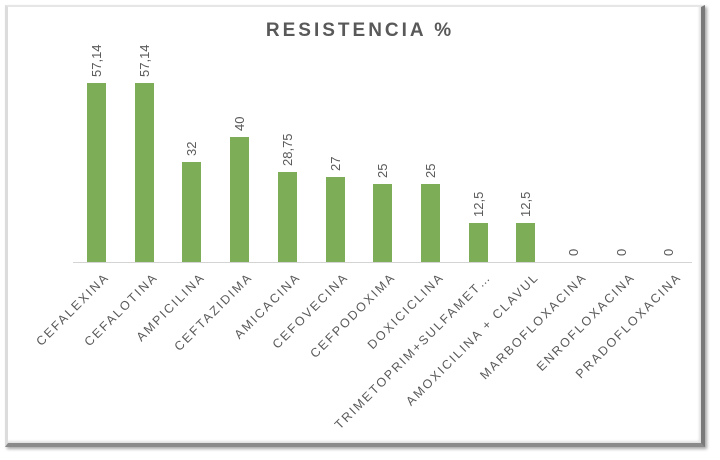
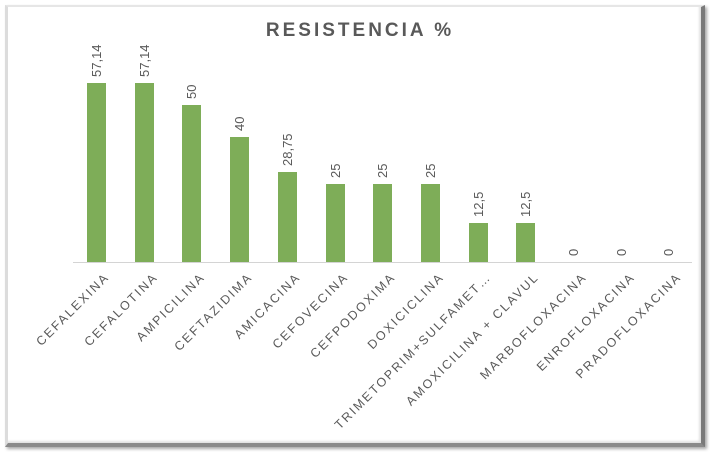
AMPICILINA: 32 -> 50
CEFOVECINA: 27 -> 25
